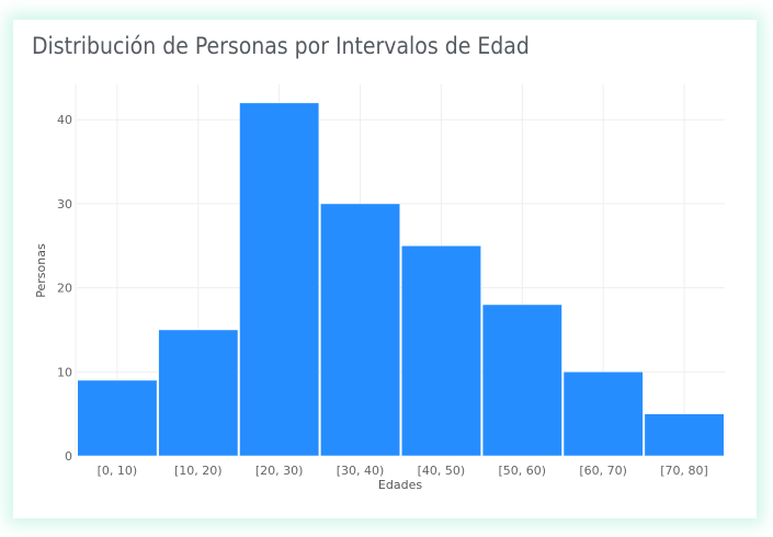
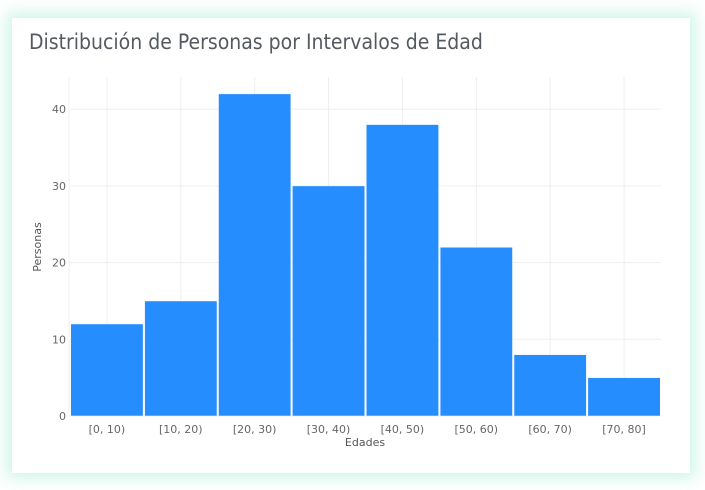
[0, 10): 9 -> 12
[40, 50): 25 -> 38
[50, 60): 18 -> 22
[60, 70): 10 -> 8
